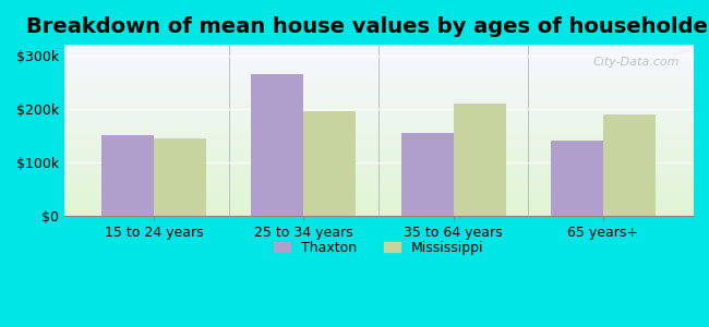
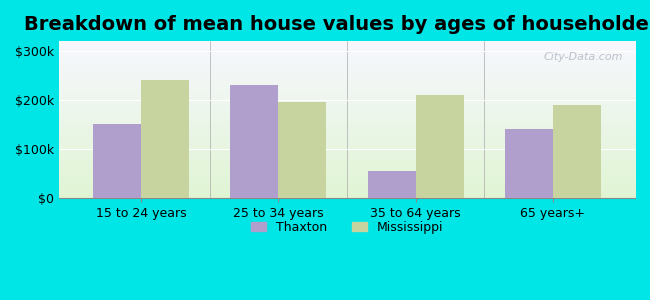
Mississippi/15 to 24 years: $145k -> $240k
Thaxton/25 to 34 years: $265k -> $230k
Thaxton/35 to 64 years: $155k -> $55k
